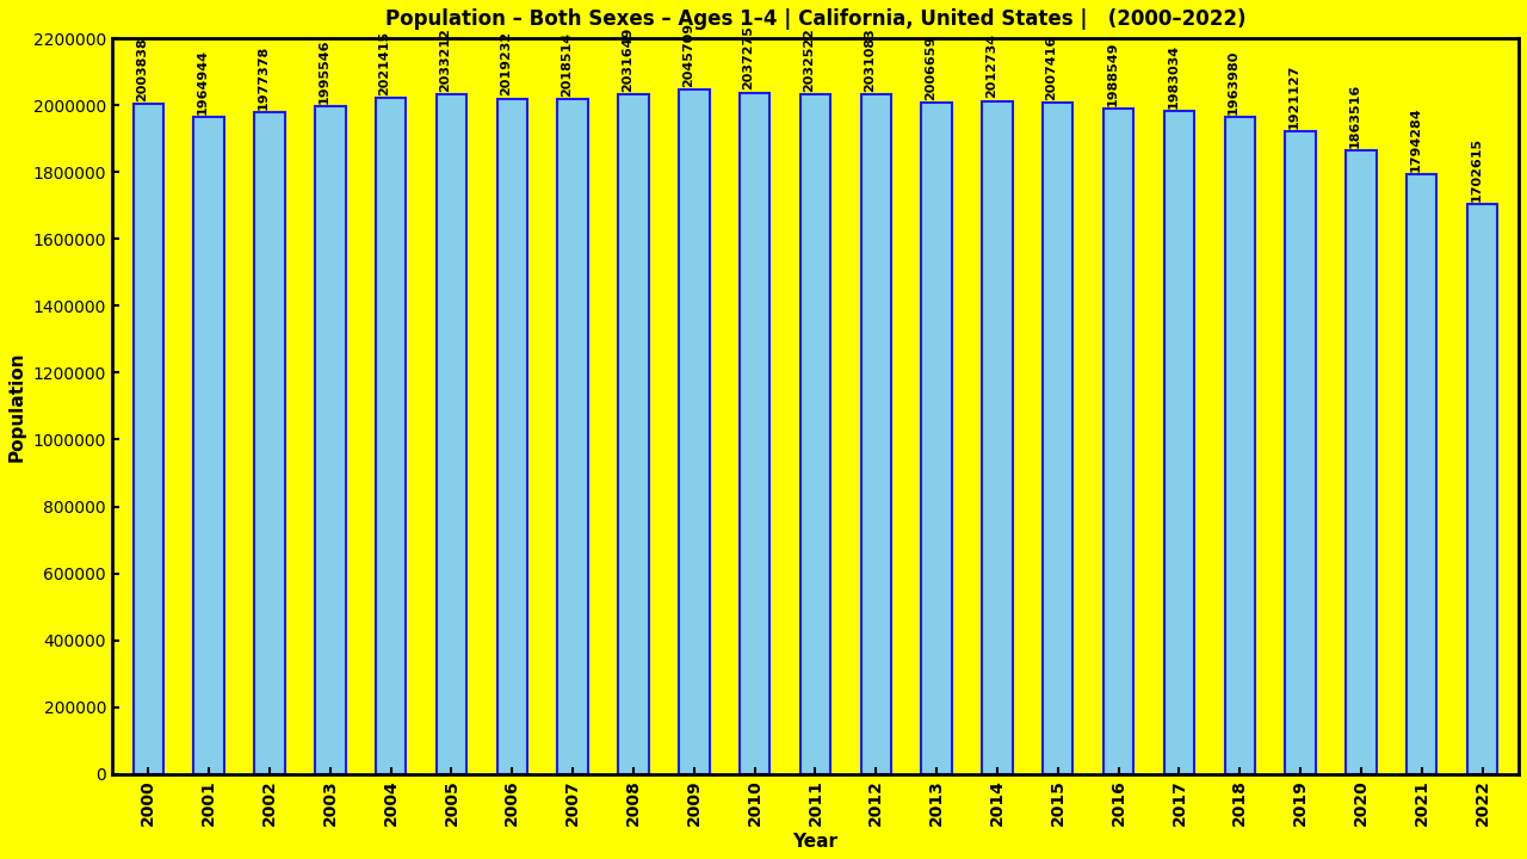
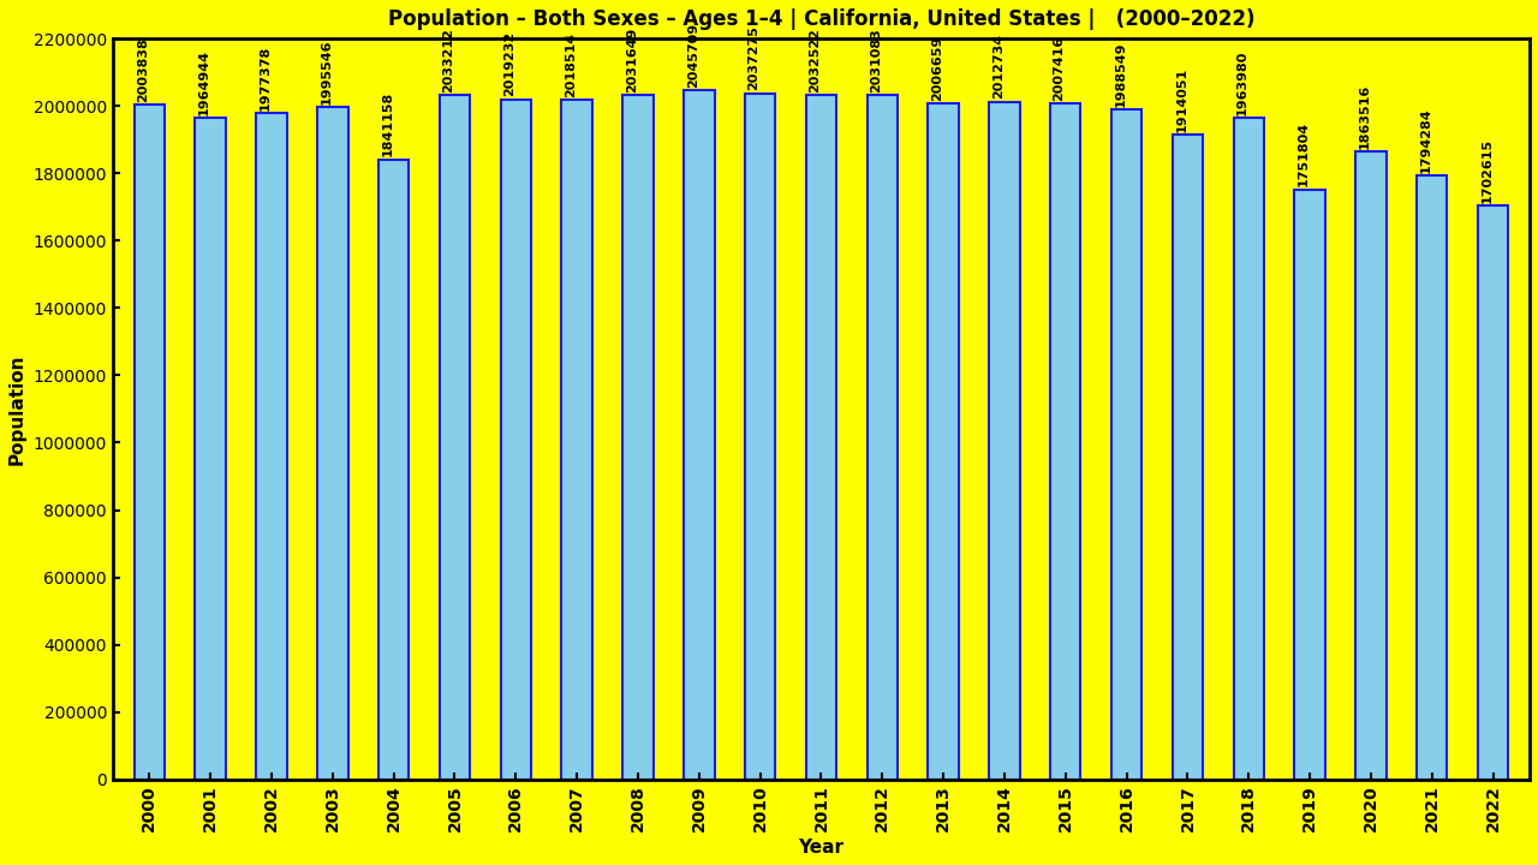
2004: 2021415 -> 1841158
2017: 1983034 -> 1914051
2019: 1921127 -> 1751804
